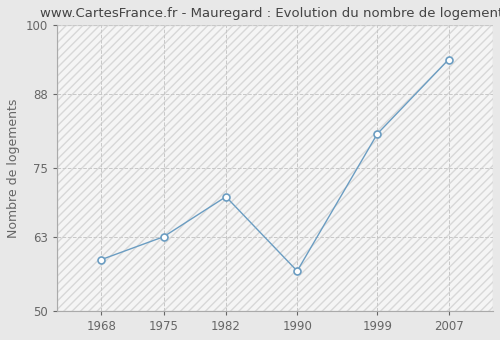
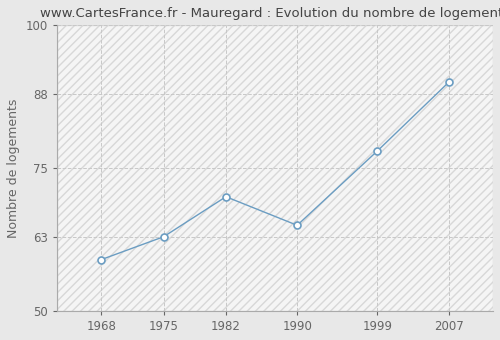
1990: 57 -> 65
1999: 81 -> 78
2007: 94 -> 90
